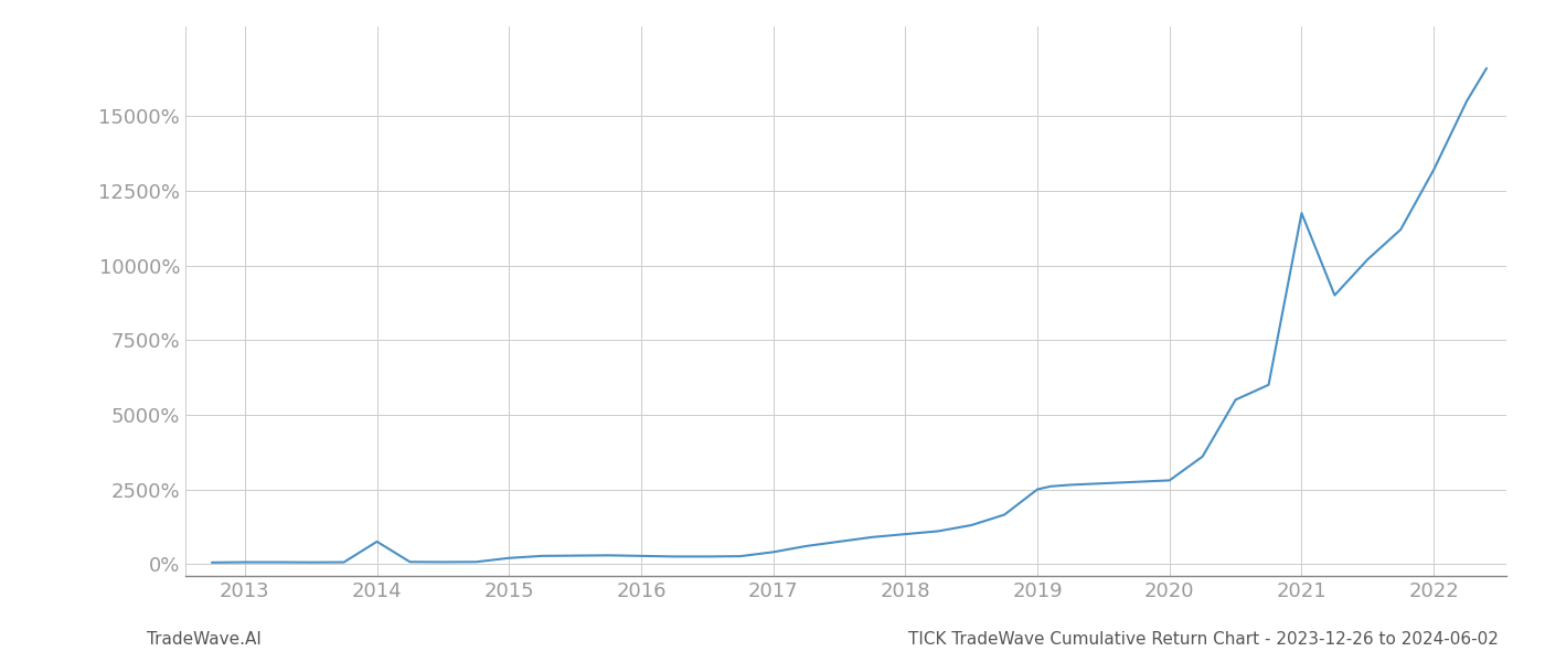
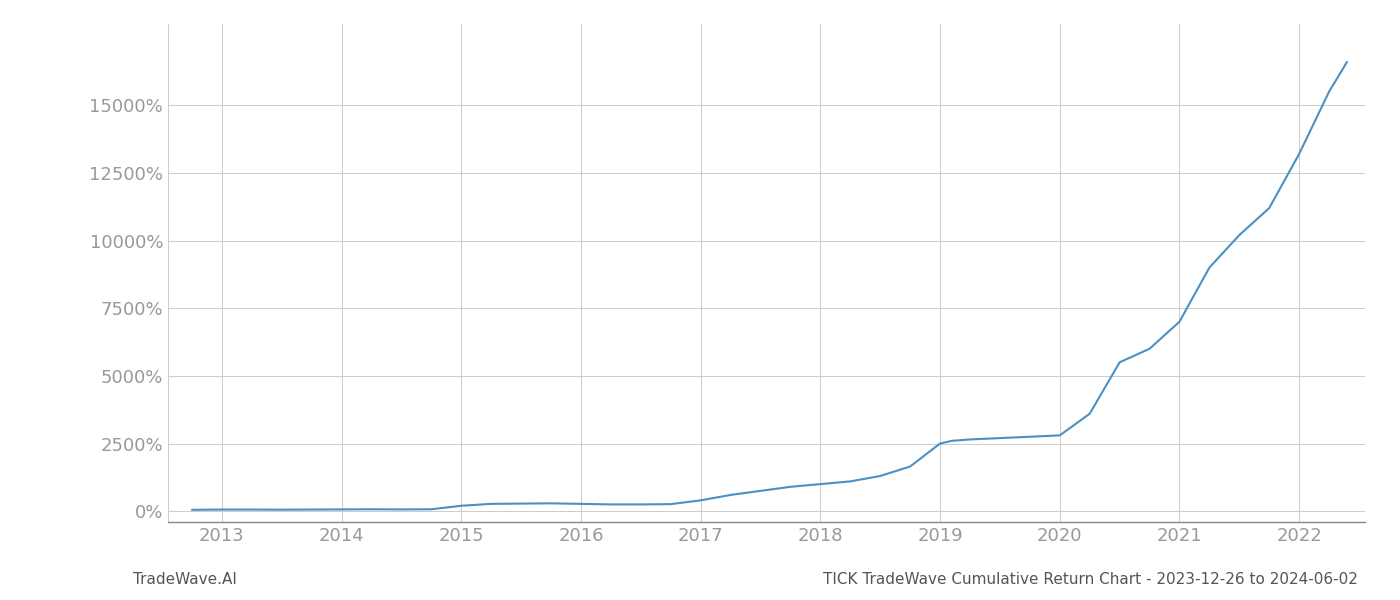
2014: 750% -> 60%
2021: 11750% -> 7000%
